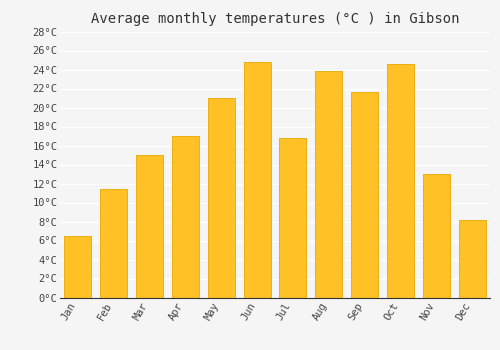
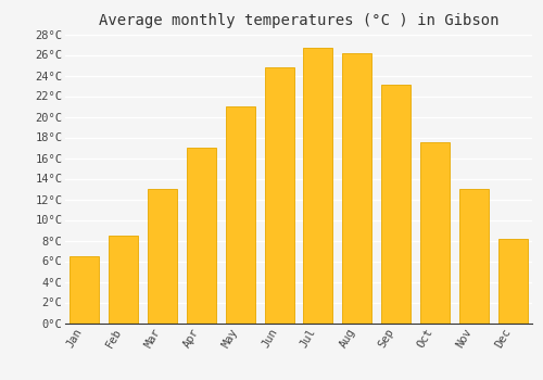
Feb: 11.4°C -> 8.5°C
Mar: 15.0°C -> 13.0°C
Jul: 16.8°C -> 26.7°C
Aug: 23.8°C -> 26.2°C
Sep: 21.6°C -> 23.1°C
Oct: 24.6°C -> 17.5°C
